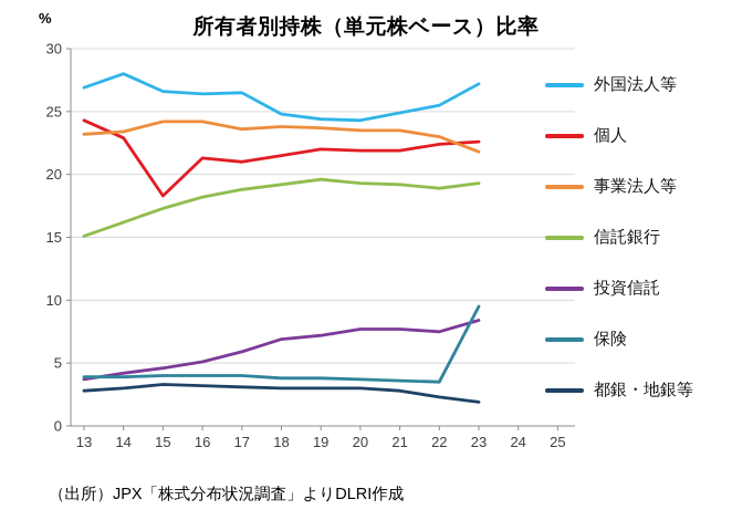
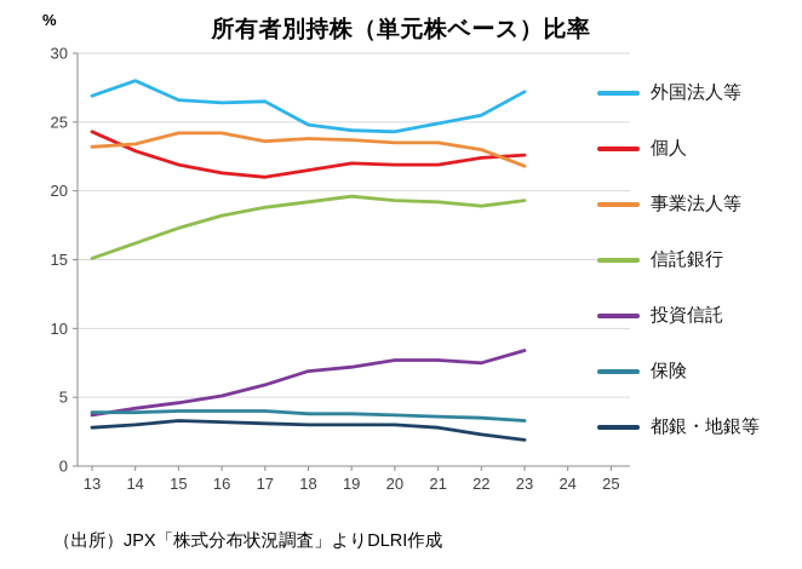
個人/15: 18.3 -> 21.9
保険/23: 9.5 -> 3.3
